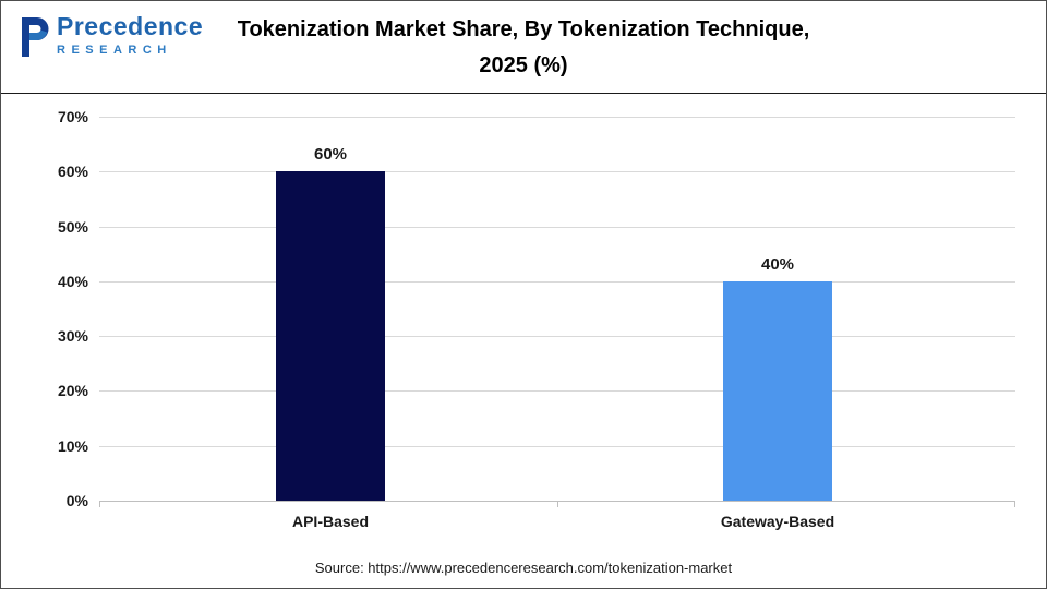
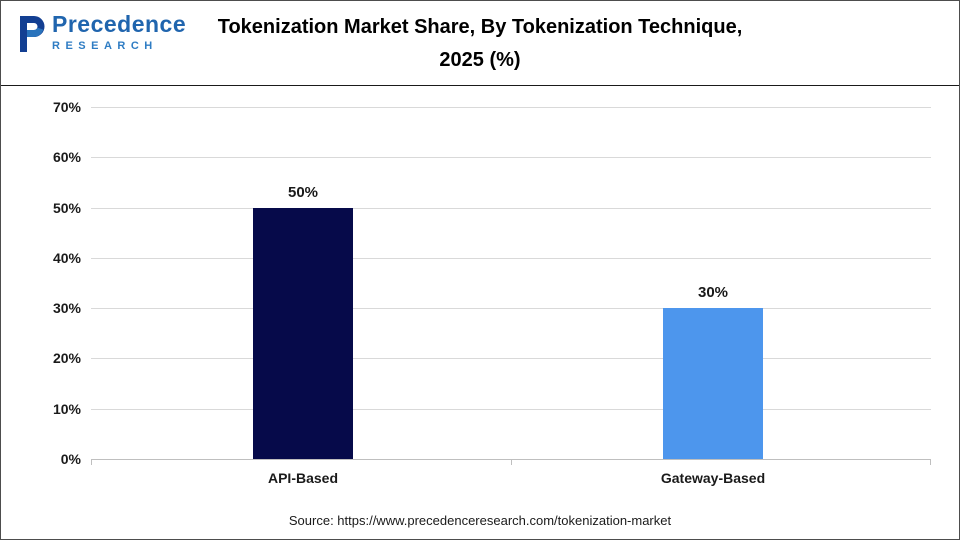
API-Based: 60% -> 50%
Gateway-Based: 40% -> 30%
